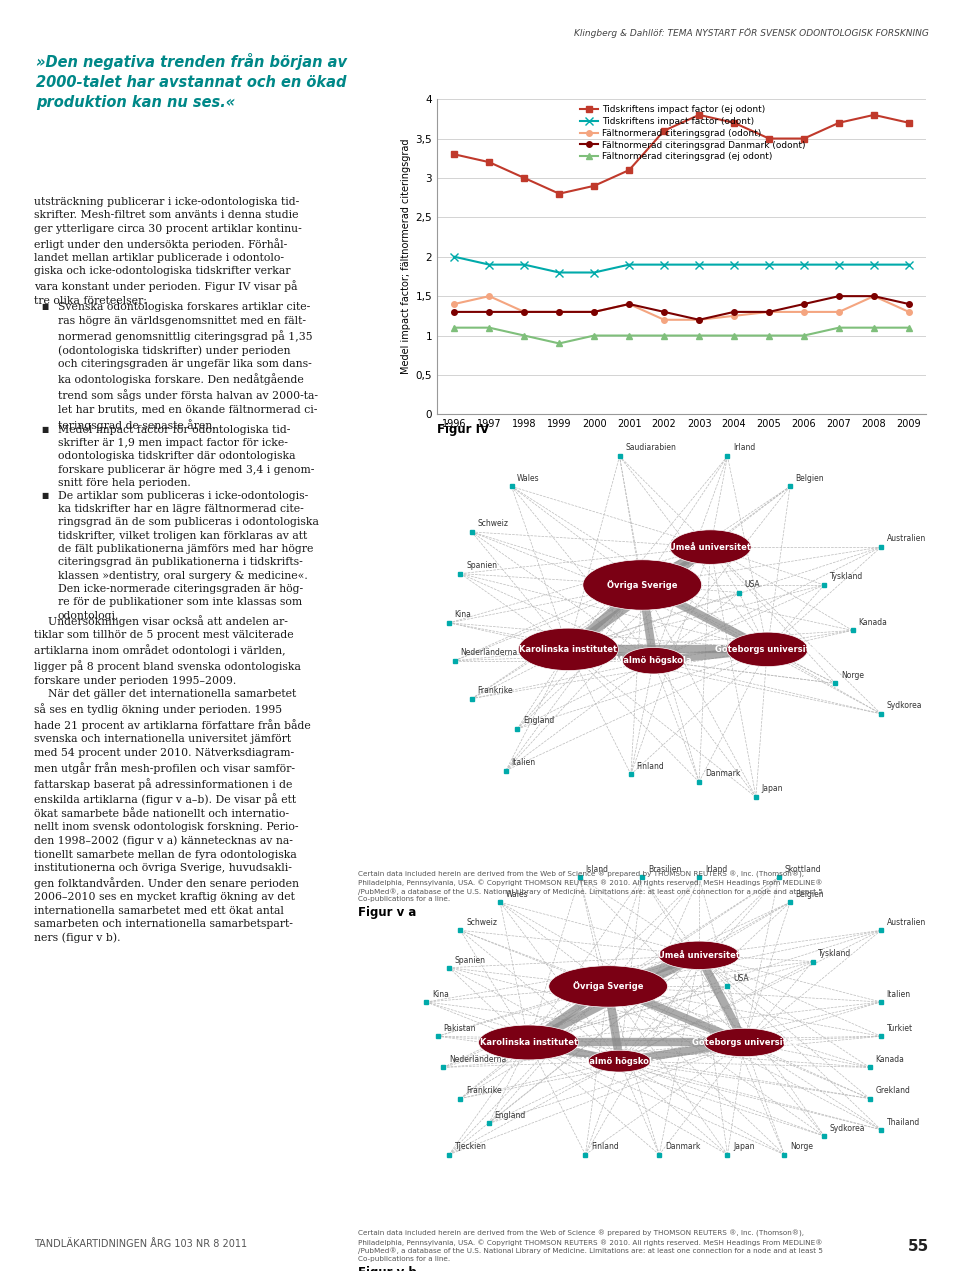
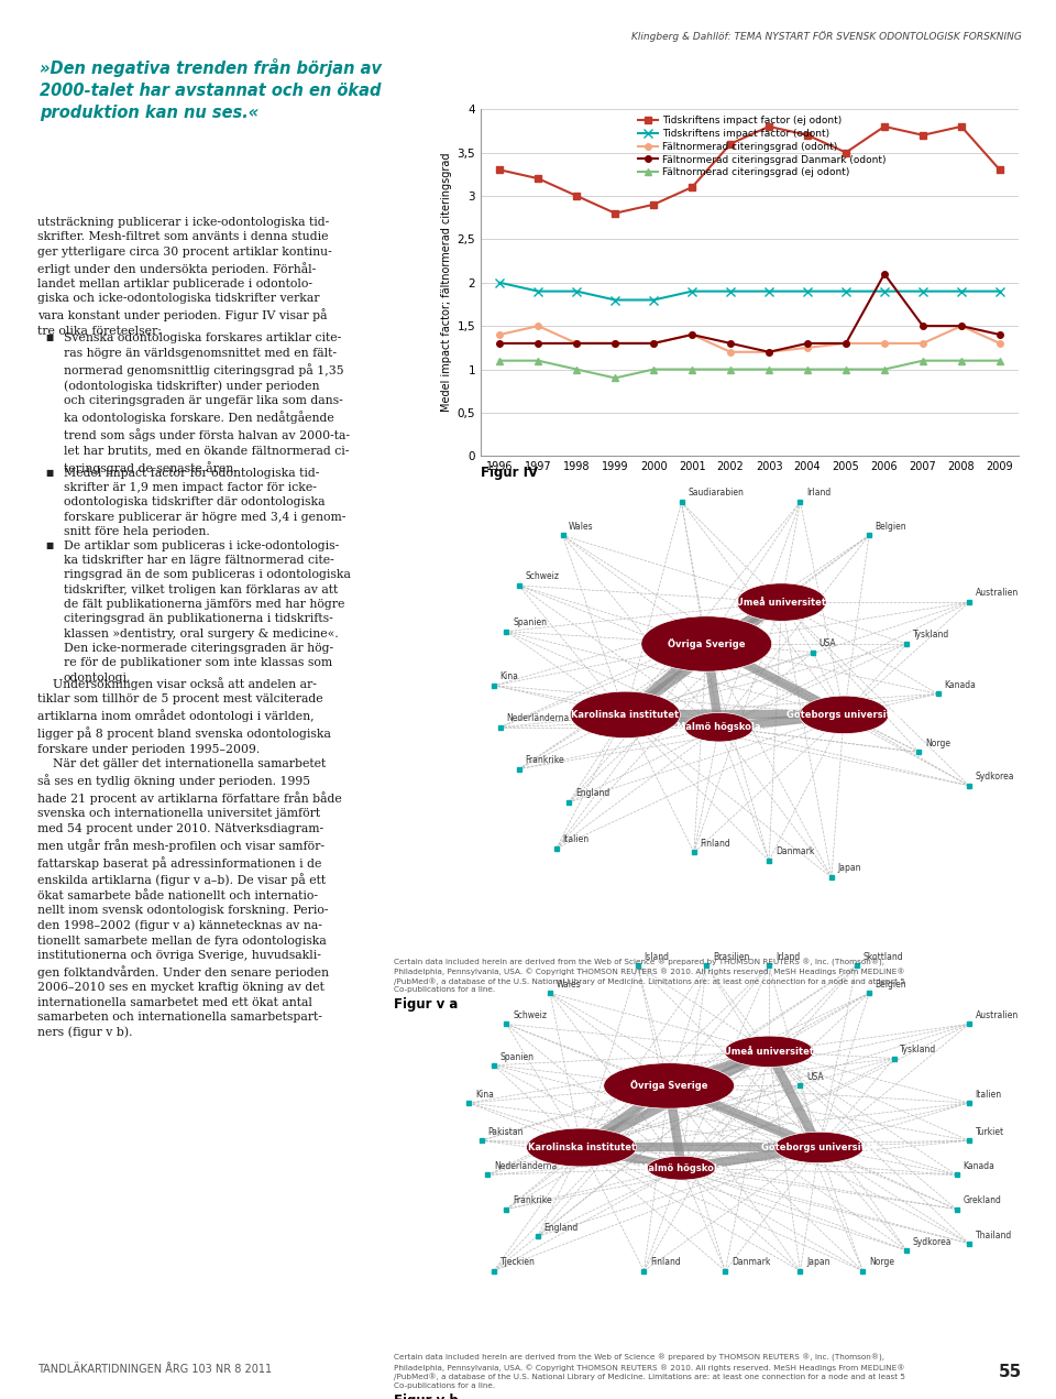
Tidskriftens impact factor (ej odont)/2006: 3,5 -> 3,8
Fältnormerad citeringsgrad Danmark (odont)/2006: 1,4 -> 2,1
Tidskriftens impact factor (ej odont)/2009: 3,7 -> 3,3
